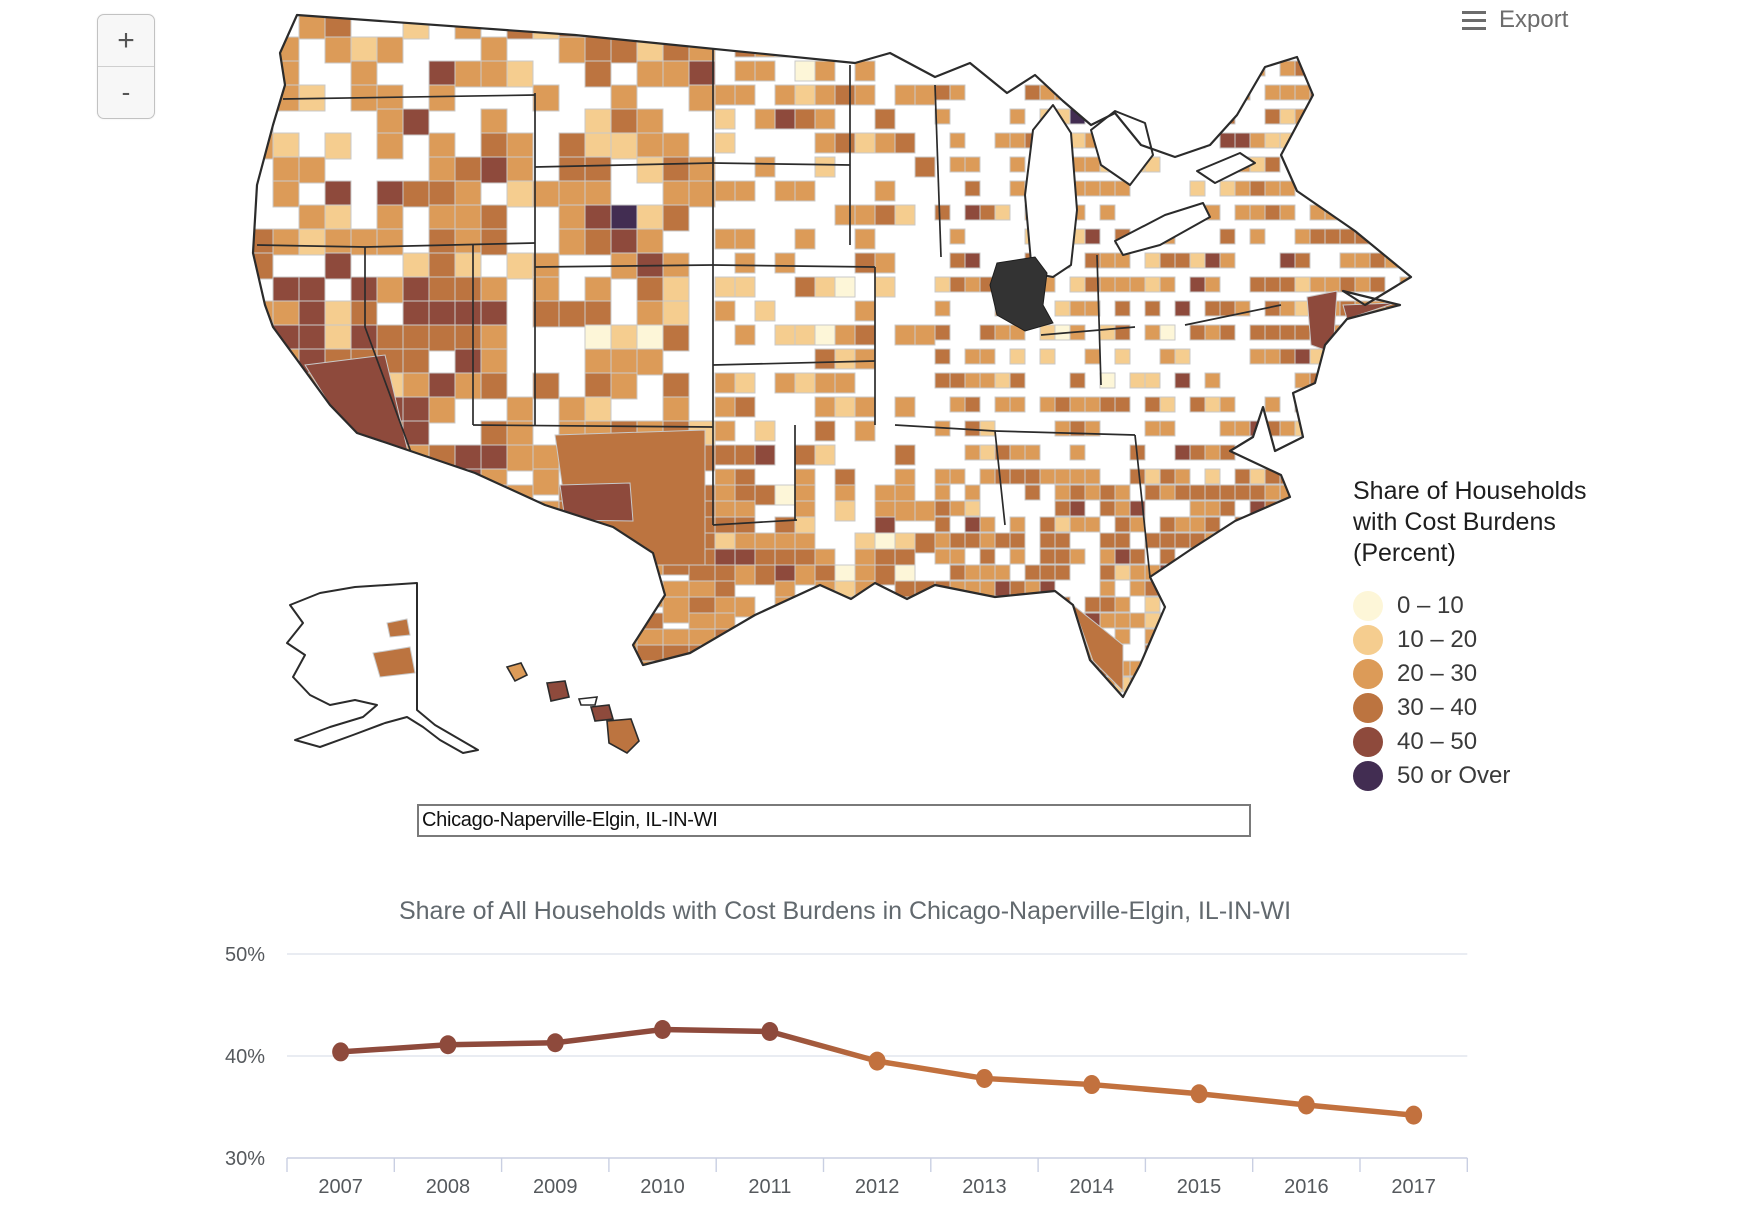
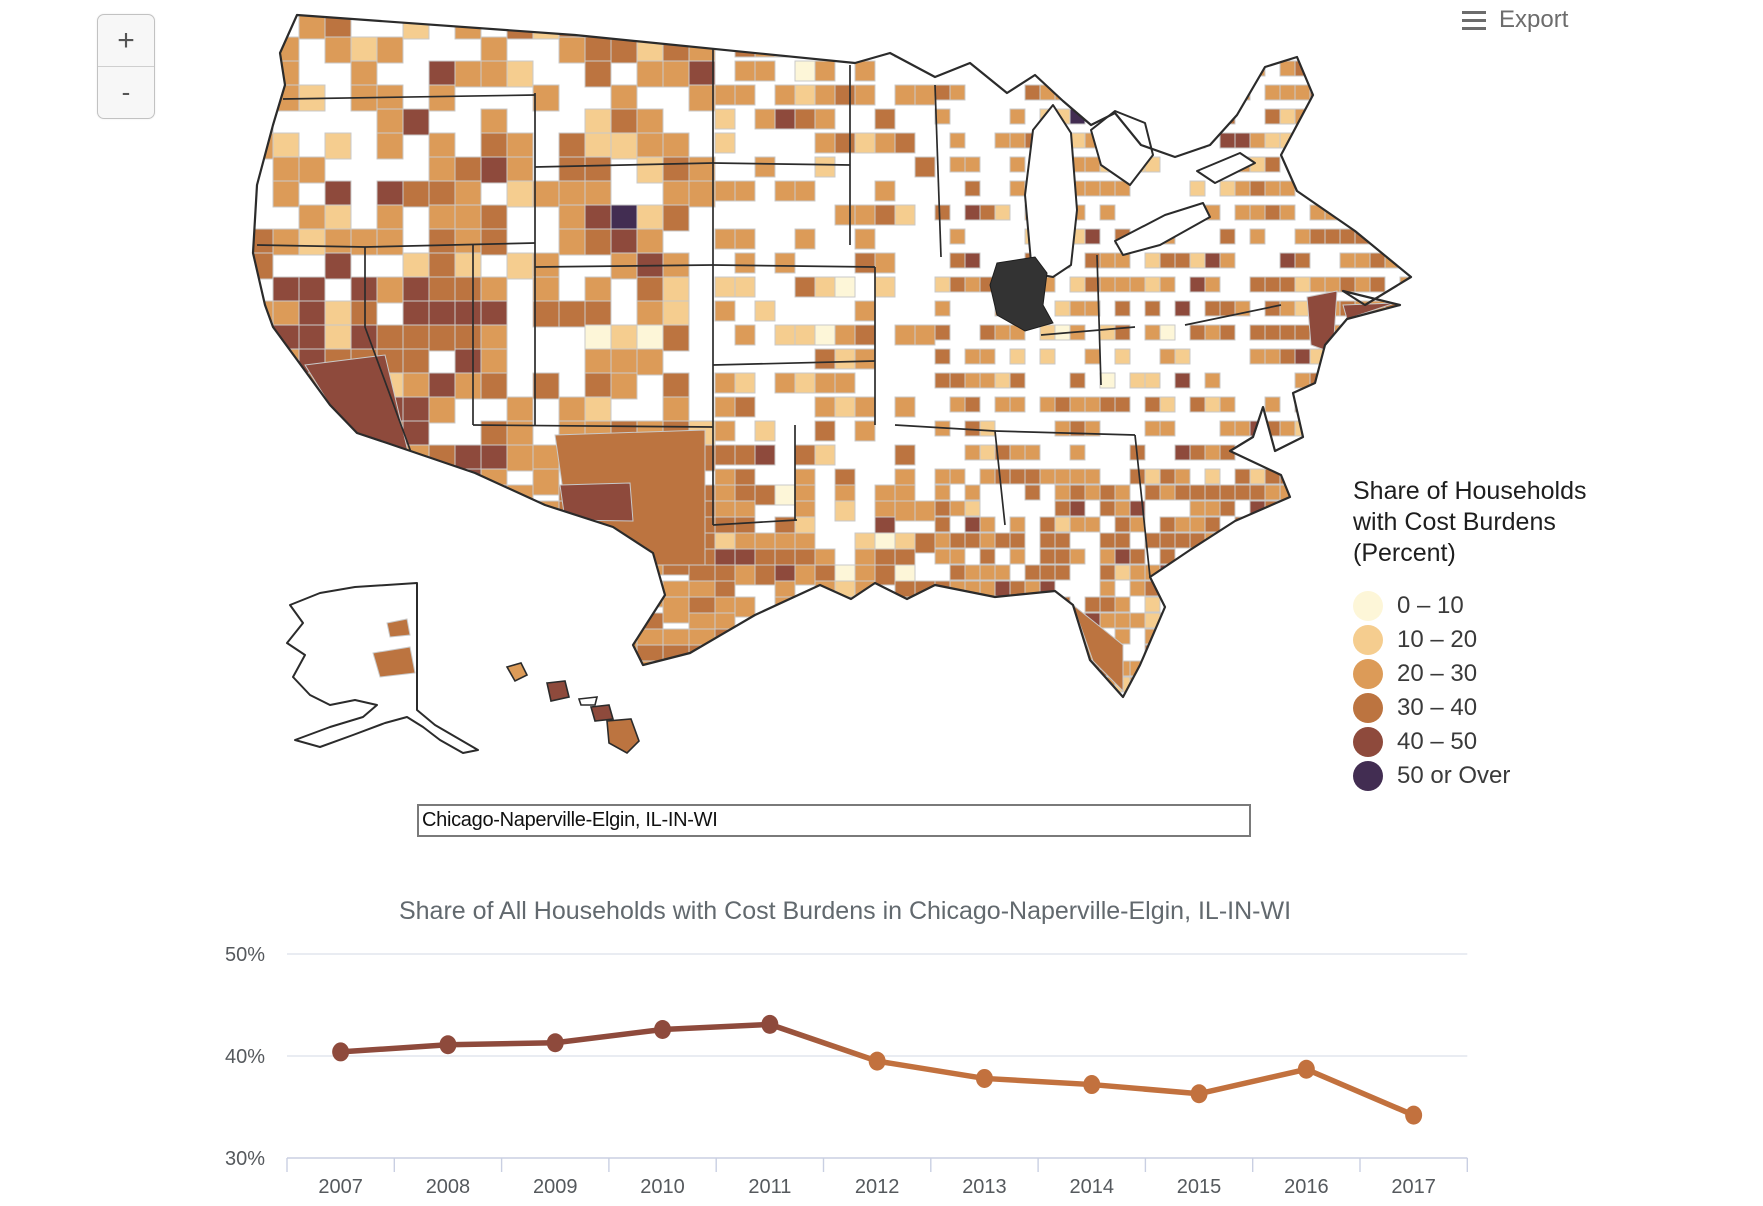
2011: 42.4% -> 43.1%
2016: 35.2% -> 38.7%
